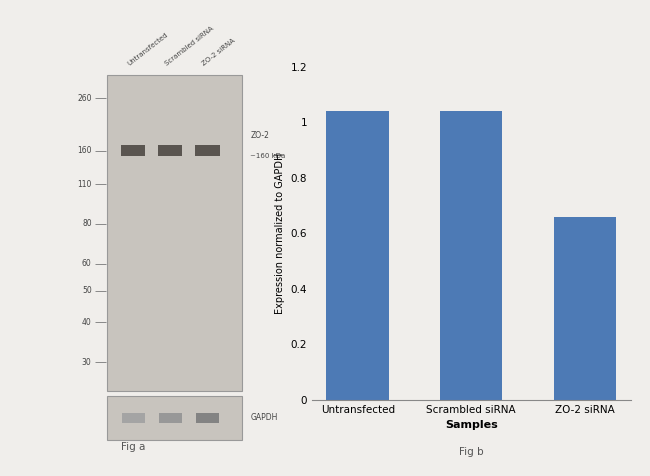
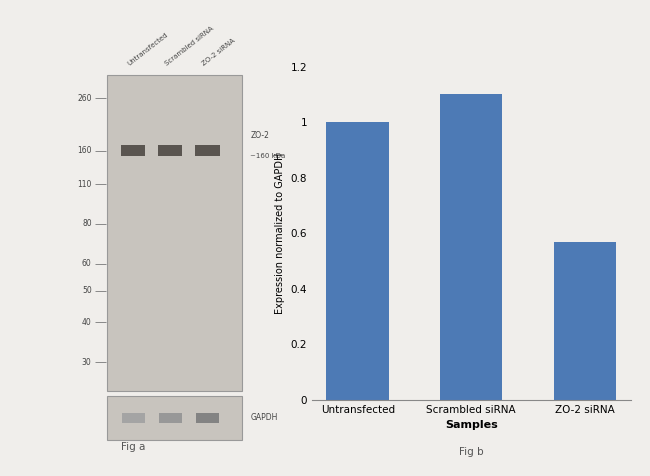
Untransfected: 1.04 -> 1.00
Scrambled siRNA: 1.04 -> 1.10
ZO-2 siRNA: 0.66 -> 0.57
